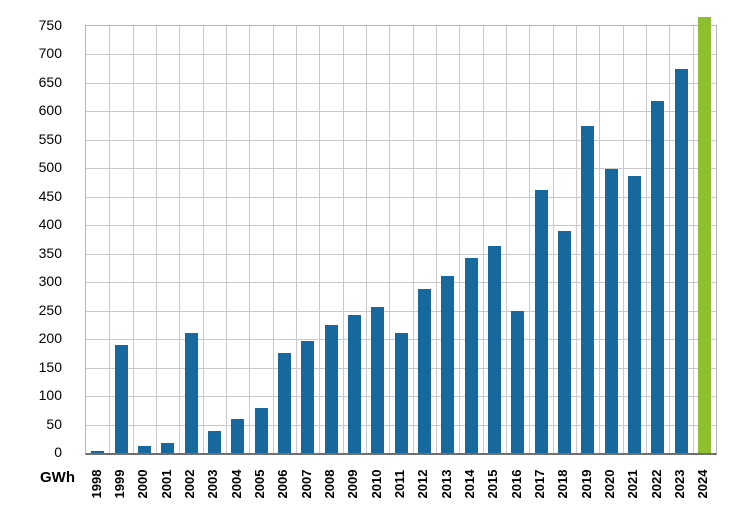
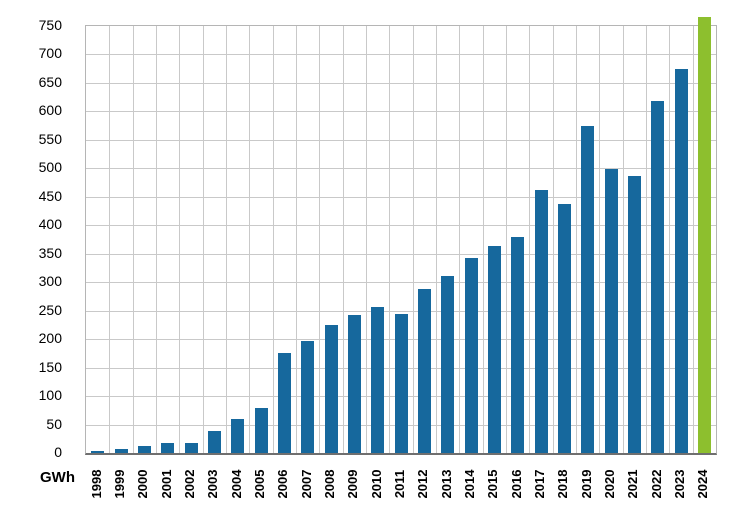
1999: 190 -> 10
2002: 210 -> 20
2011: 210 -> 240
2016: 250 -> 380
2018: 390 -> 440
